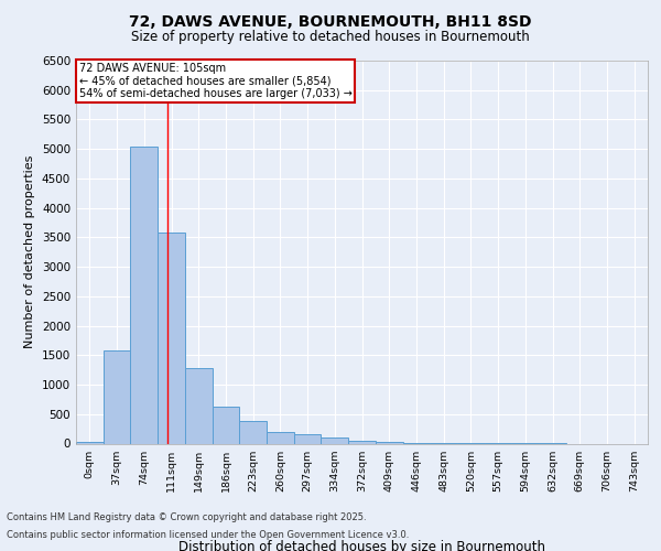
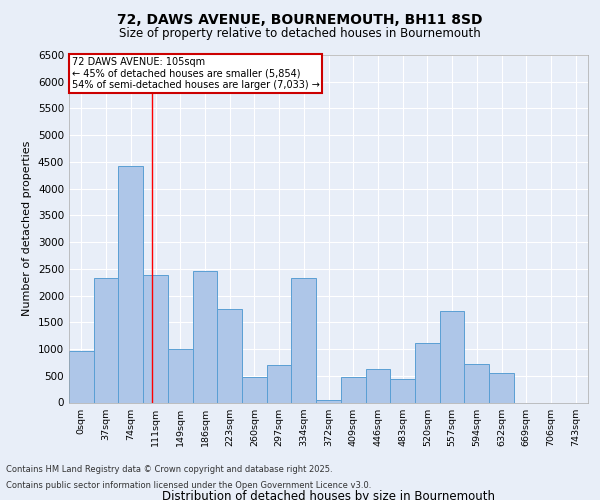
0sqm: 30 -> 960
37sqm: 1580 -> 2320
74sqm: 5050 -> 4420
111sqm: 3580 -> 2380
149sqm: 1280 -> 1000
186sqm: 620 -> 2460
223sqm: 390 -> 1740
260sqm: 200 -> 480
297sqm: 160 -> 700
334sqm: 100 -> 2320
409sqm: 20 -> 480
446sqm: 10 -> 620
483sqm: 0 -> 440
520sqm: 0 -> 1120
557sqm: 0 -> 1720
594sqm: 0 -> 720
632sqm: 0 -> 560
